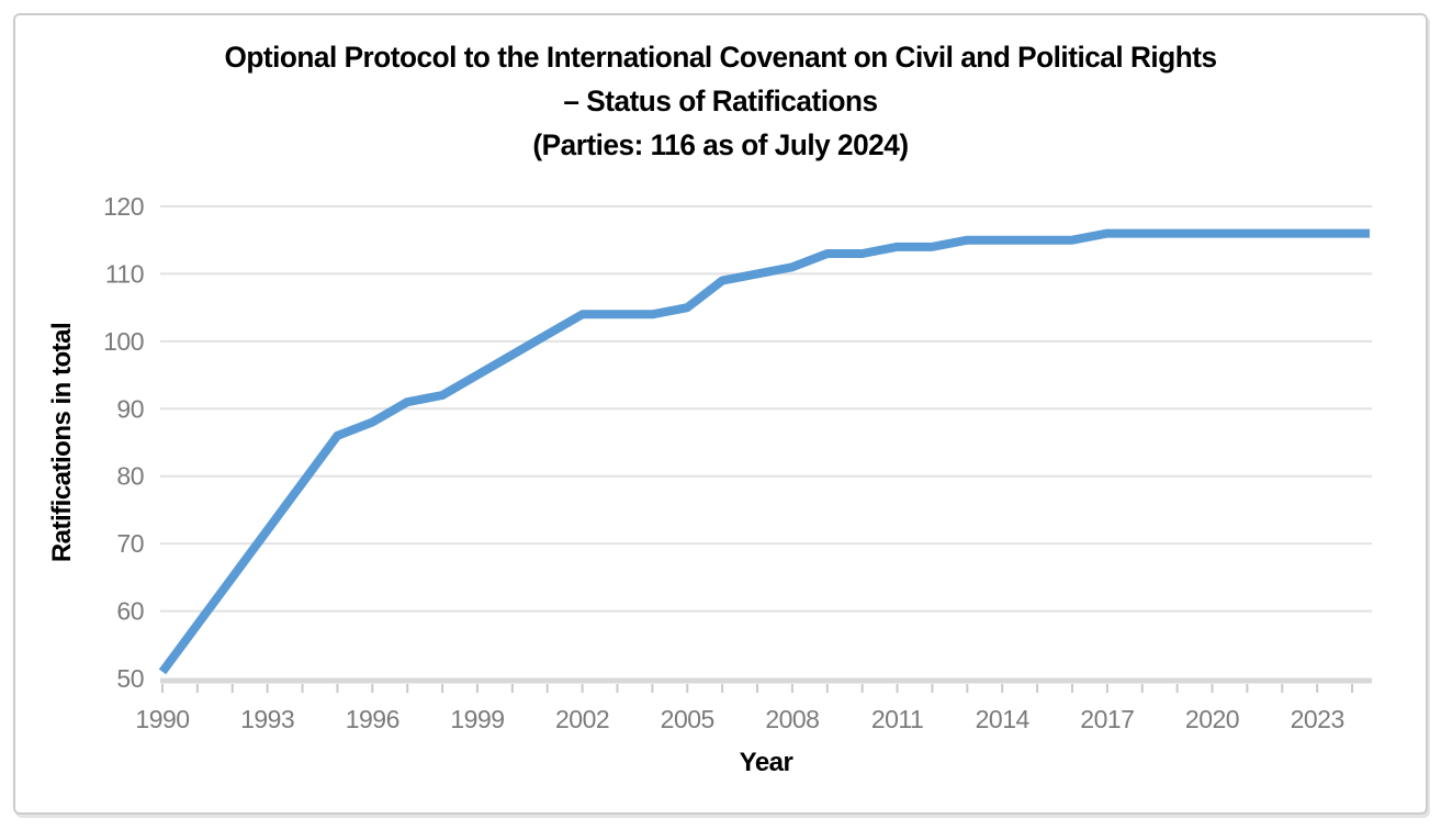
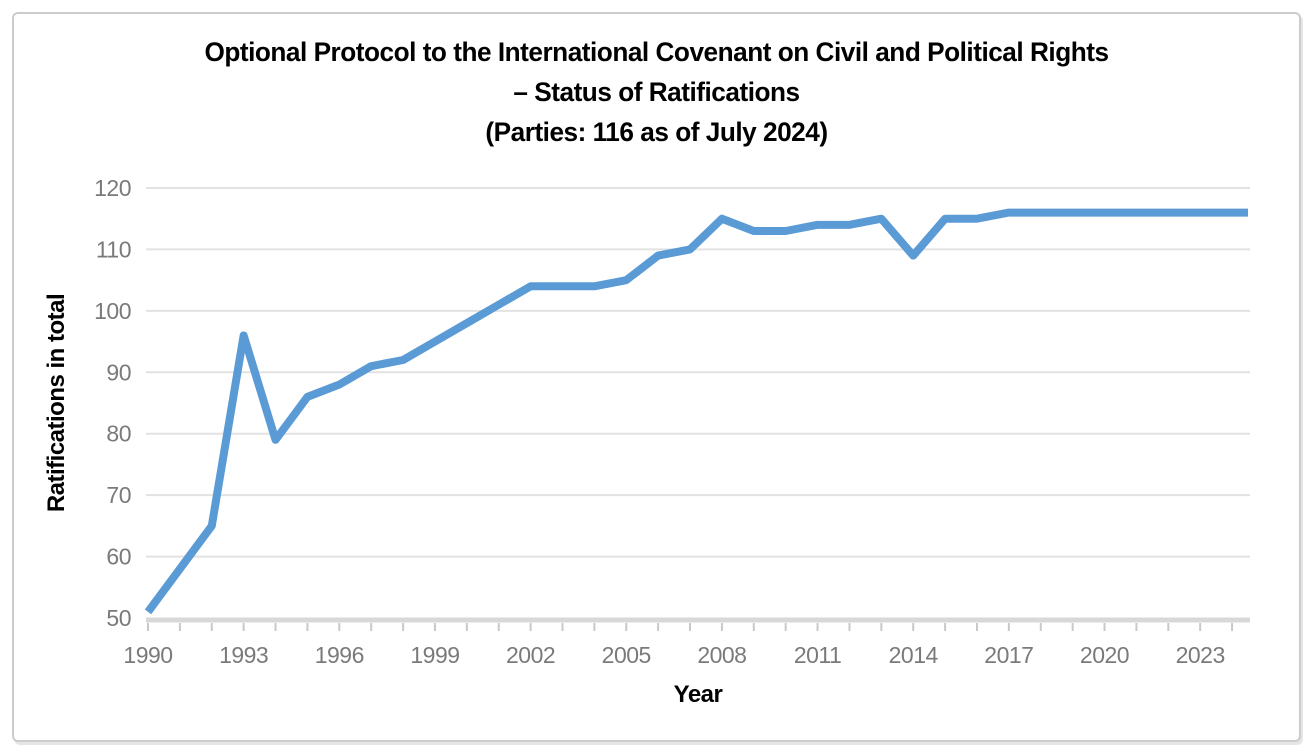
1993: 72 -> 96
2008: 111 -> 115
2014: 115 -> 109
